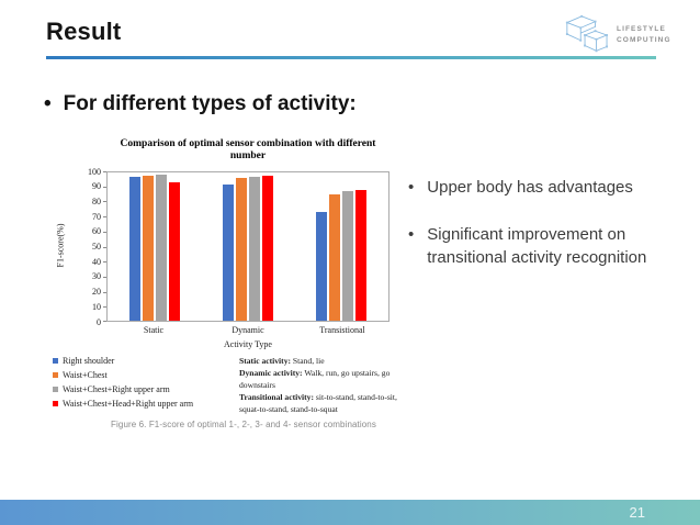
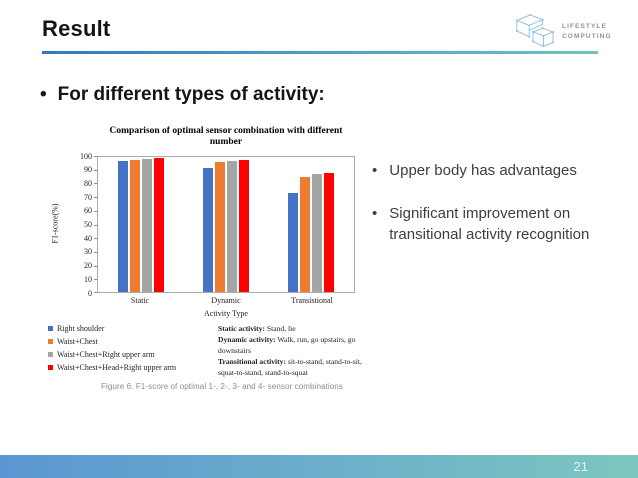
Waist+Chest+Head+Right upper arm/Static: 93 -> 99
